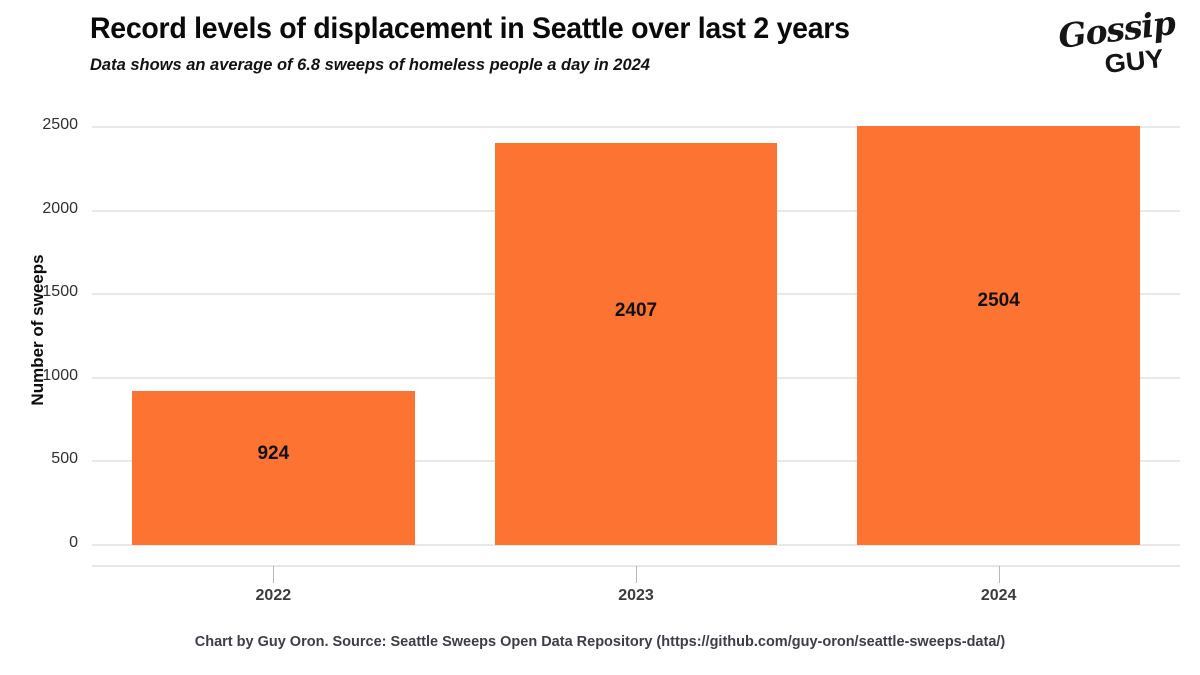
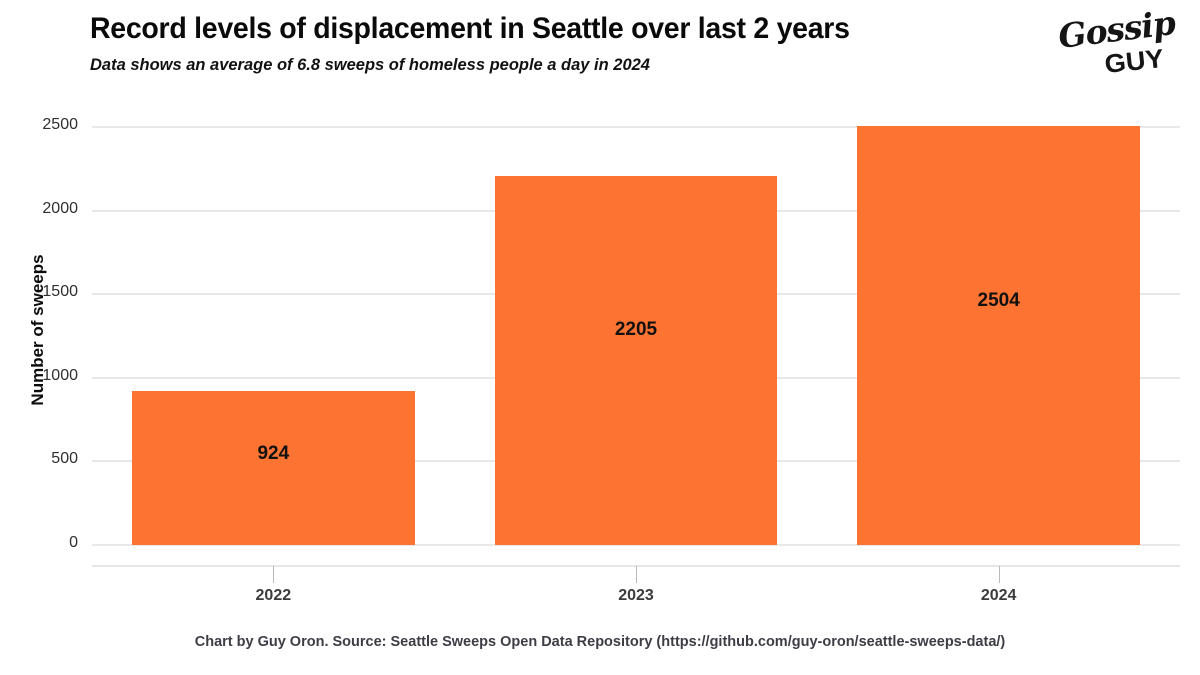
2023: 2407 -> 2205
